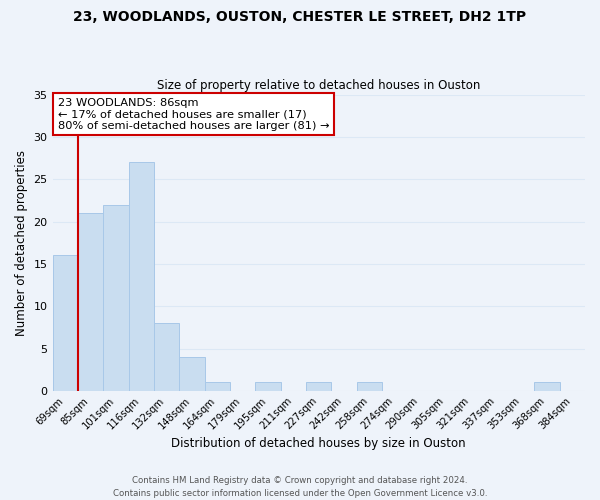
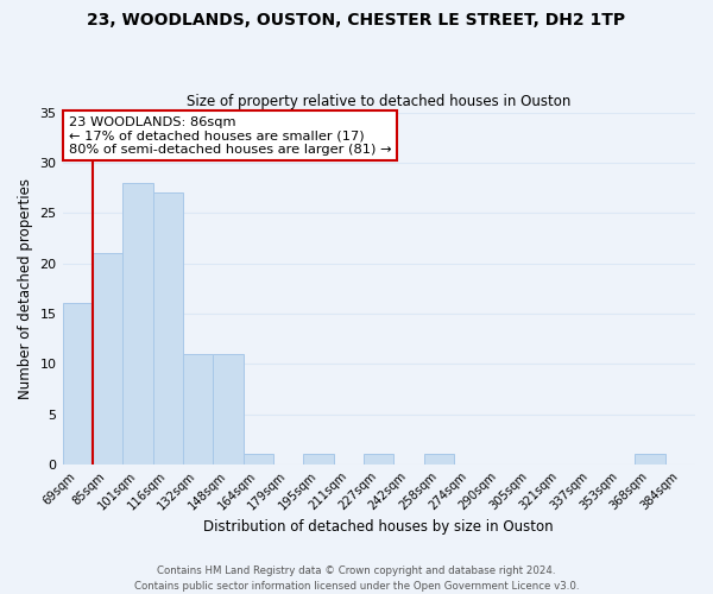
101sqm: 22 -> 28
132sqm: 8 -> 11
148sqm: 4 -> 11
